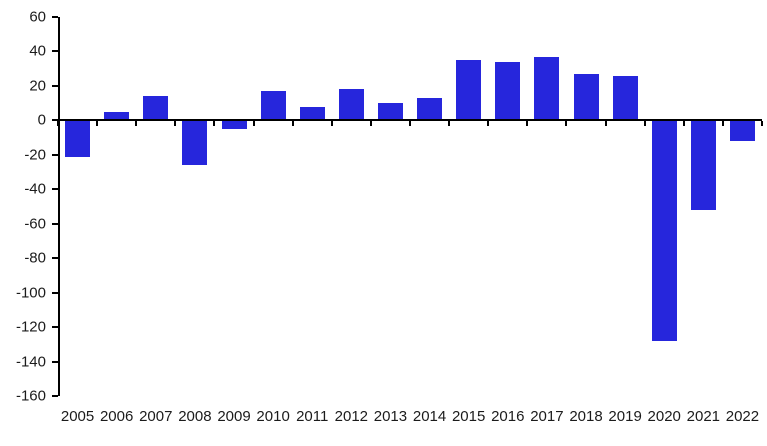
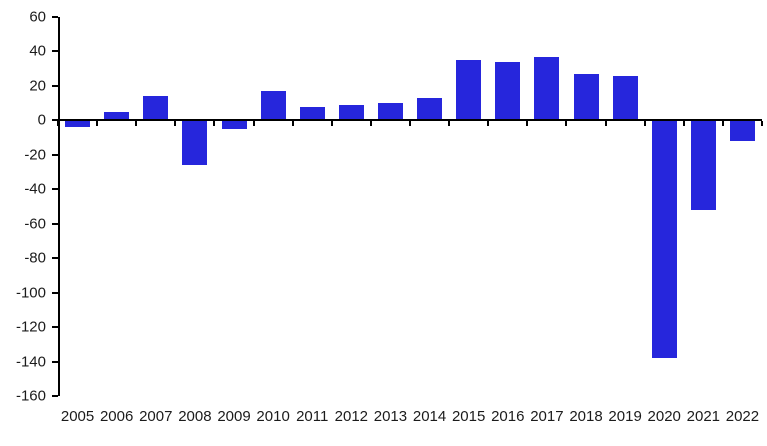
2005: -21 -> -4
2012: 18 -> 9
2020: -128 -> -138
